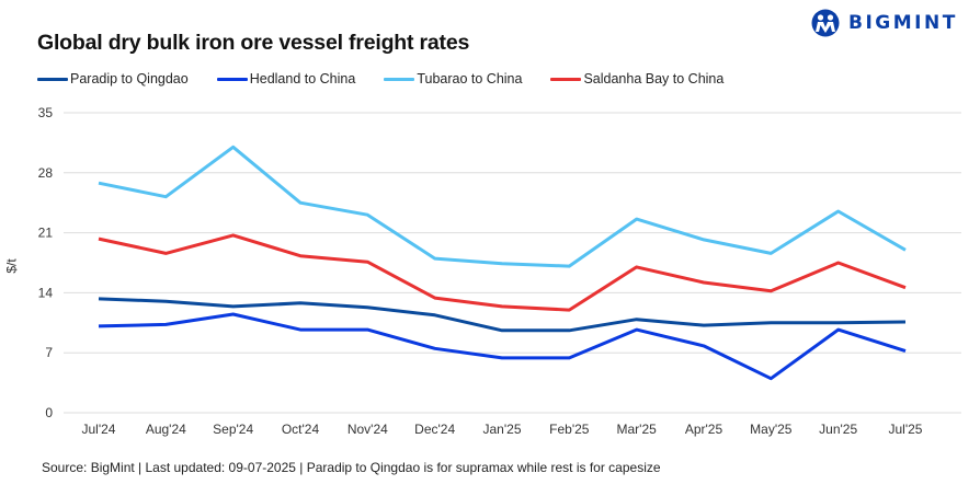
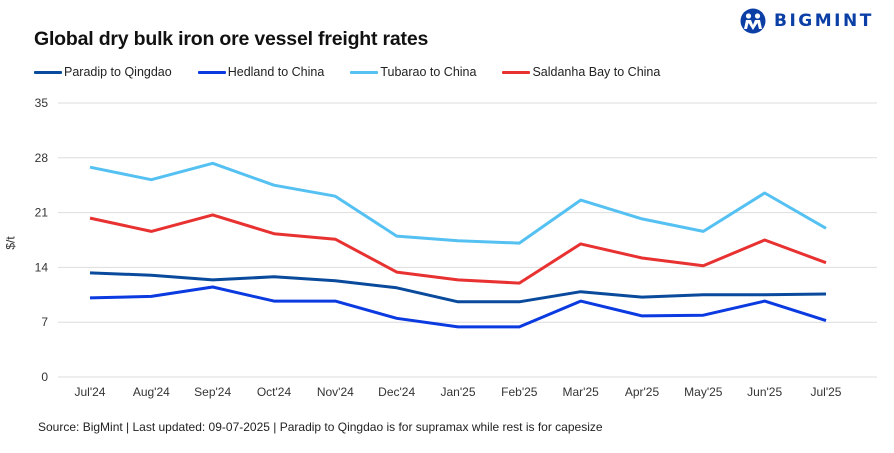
Tubarao to China/Sep'24: 31 -> 27
Hedland to China/May'25: 4 -> 8
